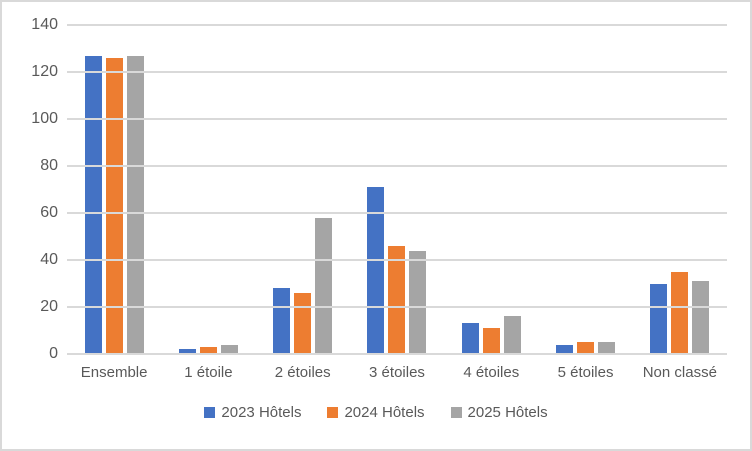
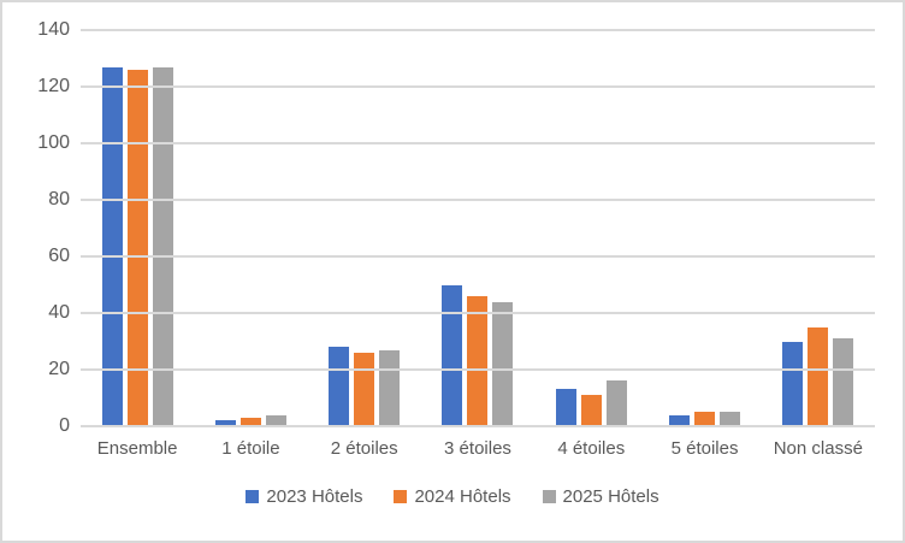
2025 Hôtels/2 étoiles: 58 -> 27
2023 Hôtels/3 étoiles: 71 -> 50
